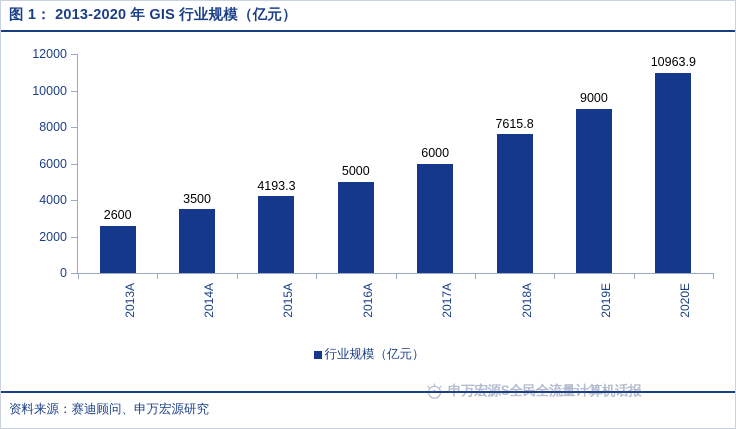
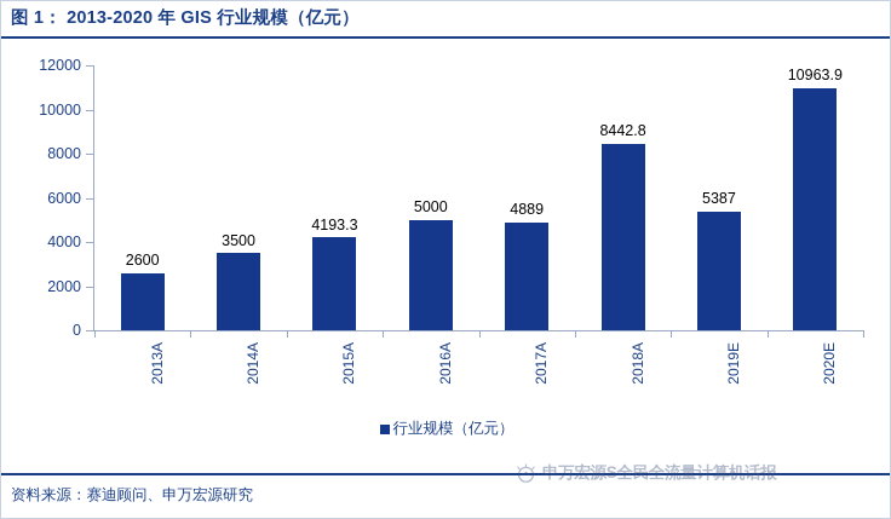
2017A: 6000 -> 4889
2018A: 7615.8 -> 8442.8
2019E: 9000 -> 5387
